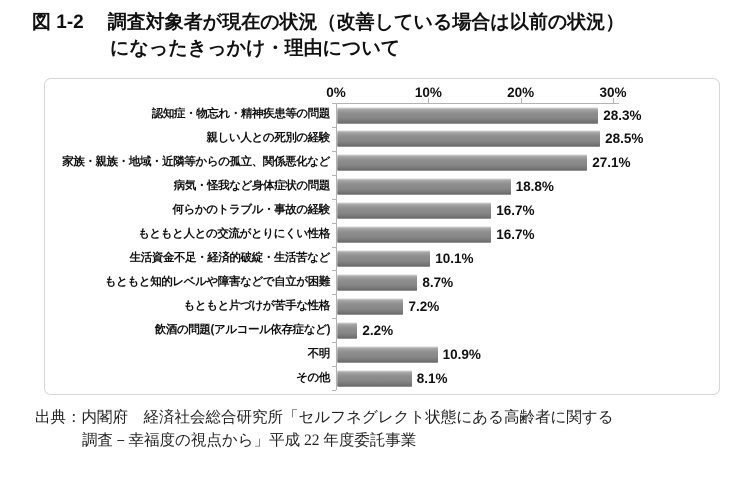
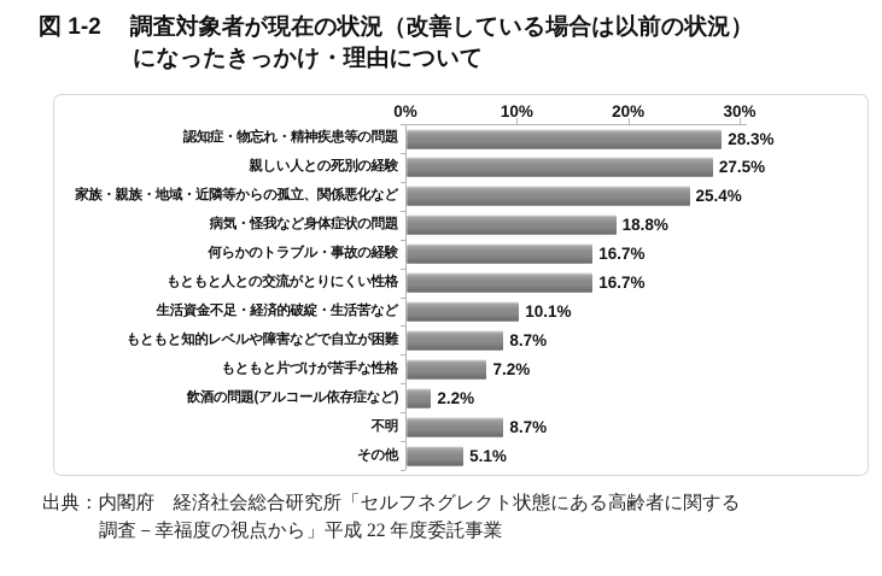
親しい人との死別の経験: 28.5% -> 27.5%
家族・親族・地域・近隣等からの孤立、関係悪化など: 27.1% -> 25.4%
不明: 10.9% -> 8.7%
その他: 8.1% -> 5.1%
